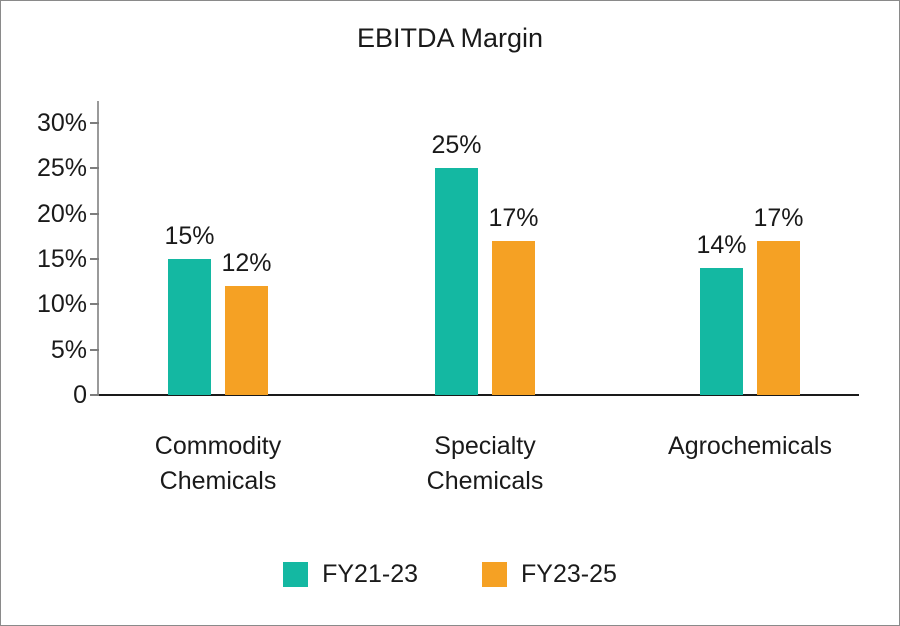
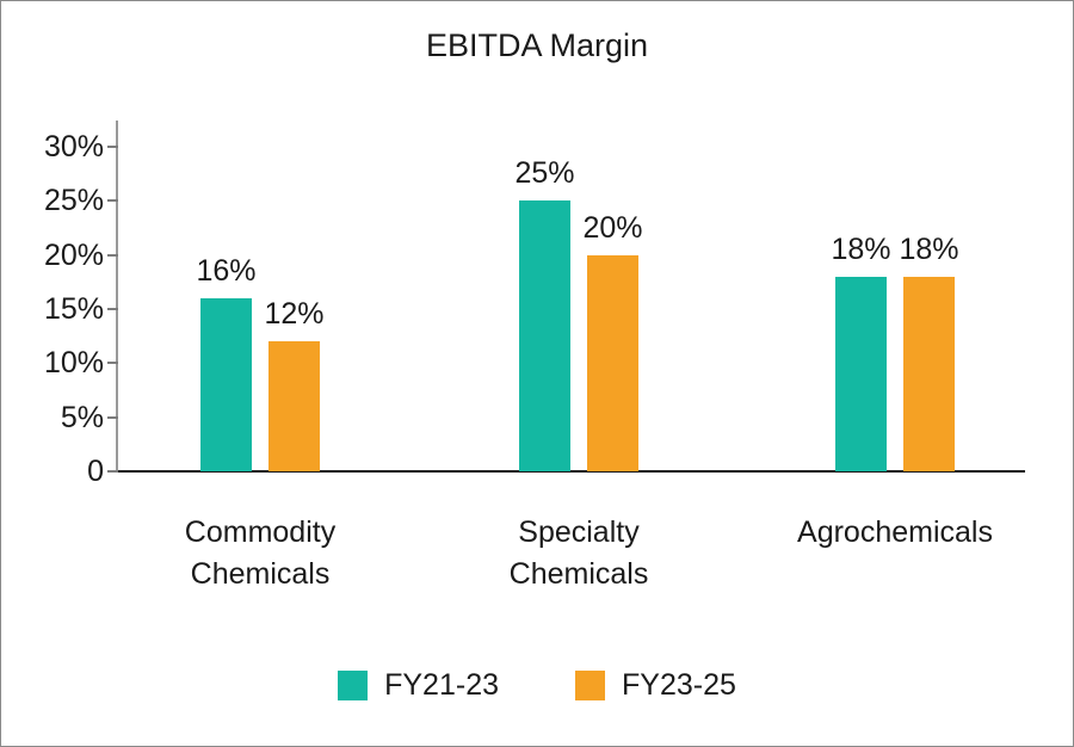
FY21-23/Commodity Chemicals: 15% -> 16%
FY23-25/Specialty Chemicals: 17% -> 20%
FY21-23/Agrochemicals: 14% -> 18%
FY23-25/Agrochemicals: 17% -> 18%
